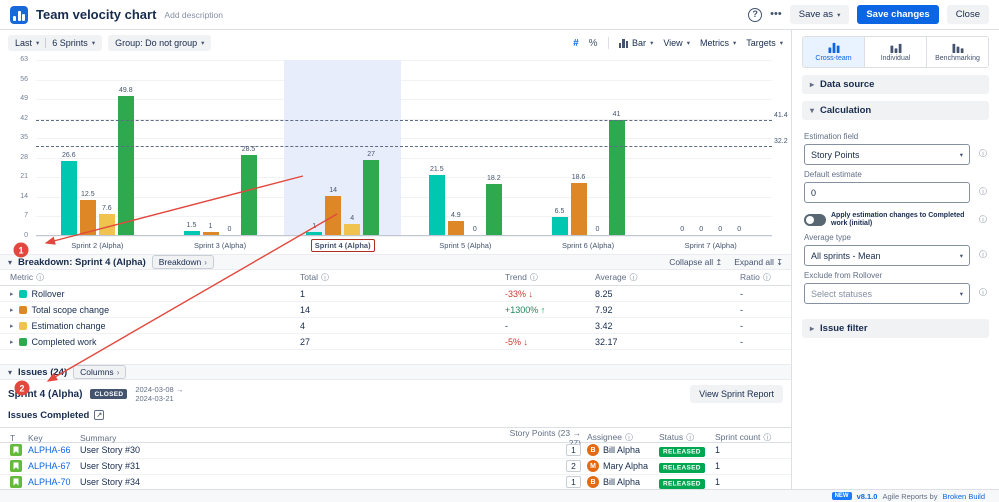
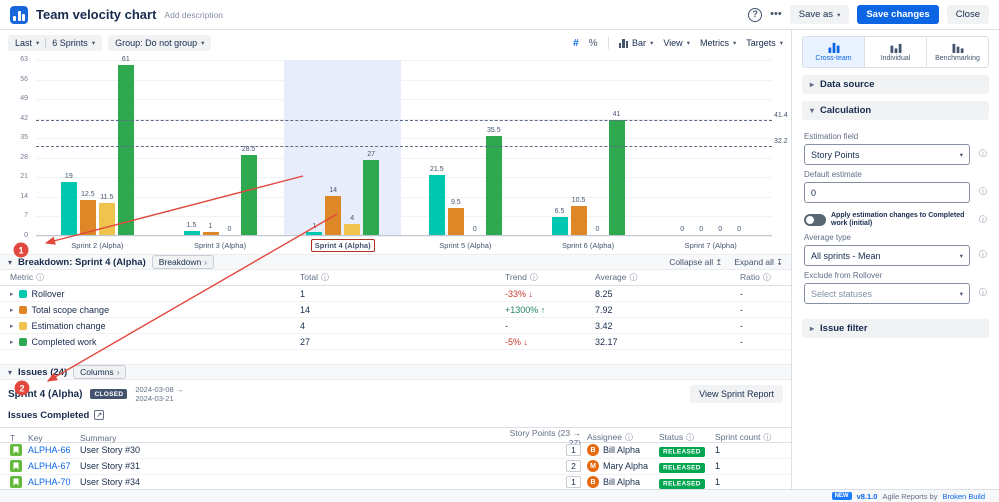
Rollover/Sprint 2 (Alpha): 26.6 -> 19
Estimation change/Sprint 2 (Alpha): 7.6 -> 11.5
Completed work/Sprint 2 (Alpha): 49.8 -> 61
Total scope change/Sprint 5 (Alpha): 4.9 -> 9.5
Completed work/Sprint 5 (Alpha): 18.2 -> 35.5
Total scope change/Sprint 6 (Alpha): 18.6 -> 10.5
